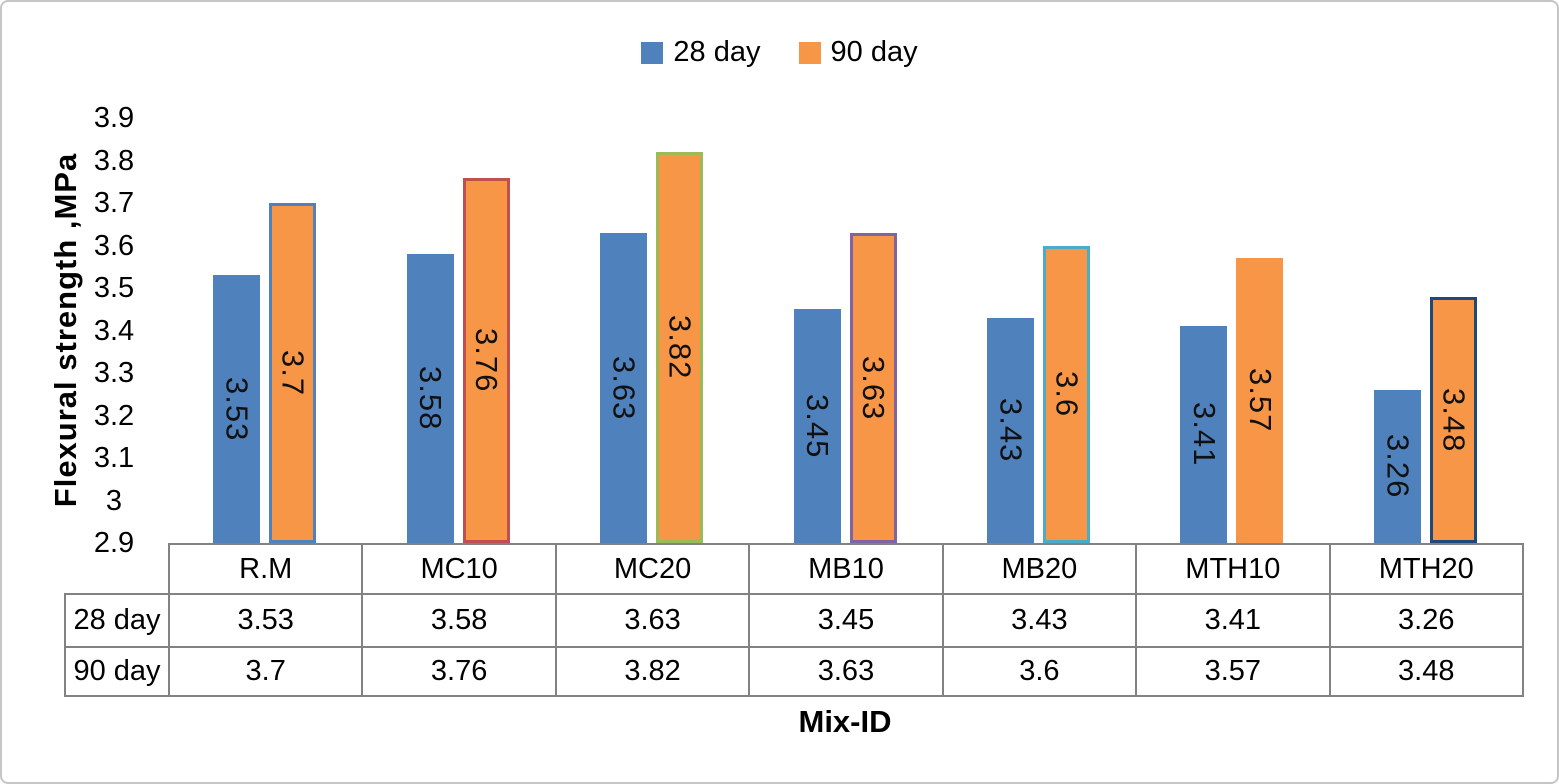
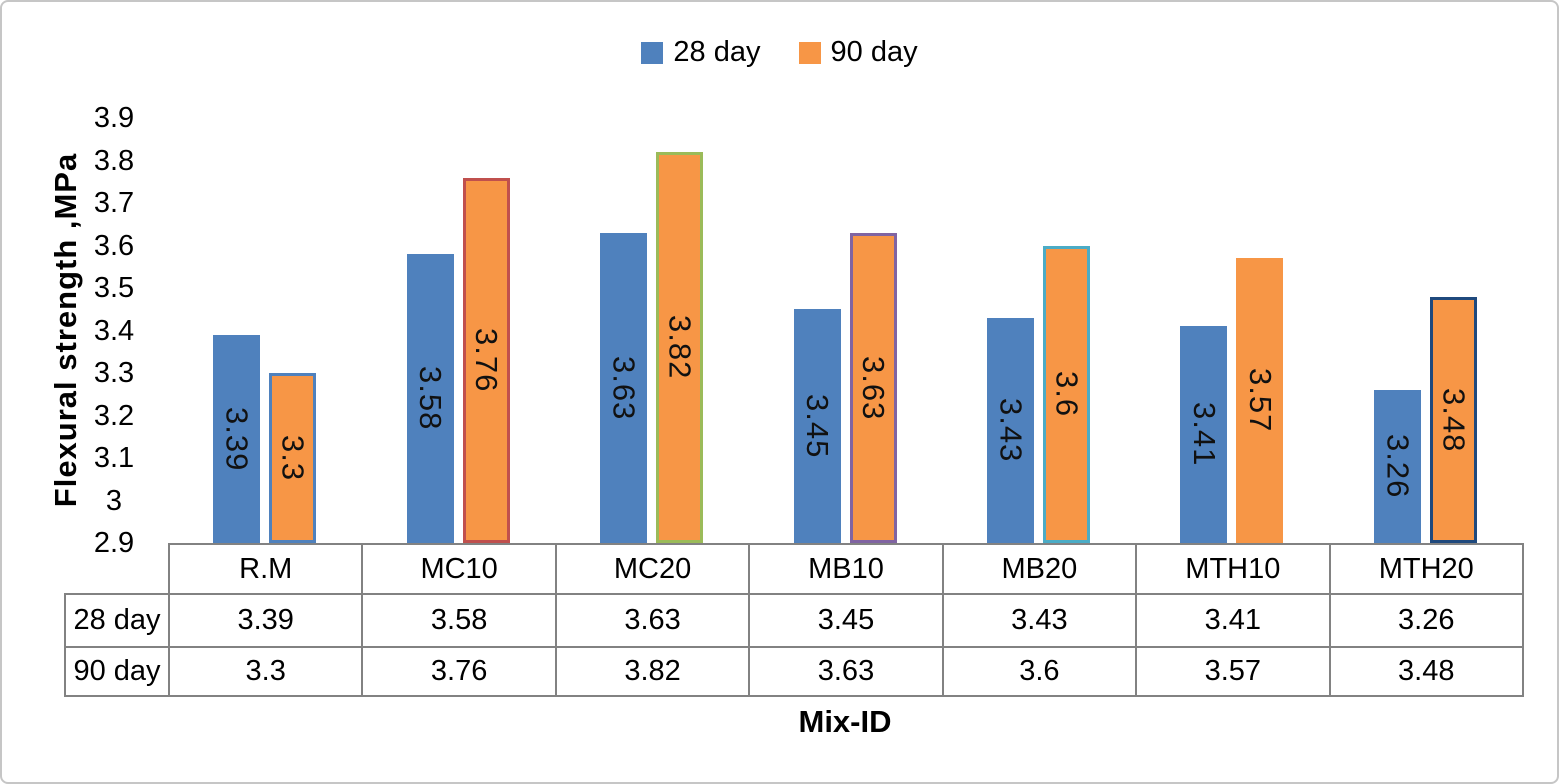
28 day/R.M: 3.53 -> 3.39
90 day/R.M: 3.7 -> 3.3
